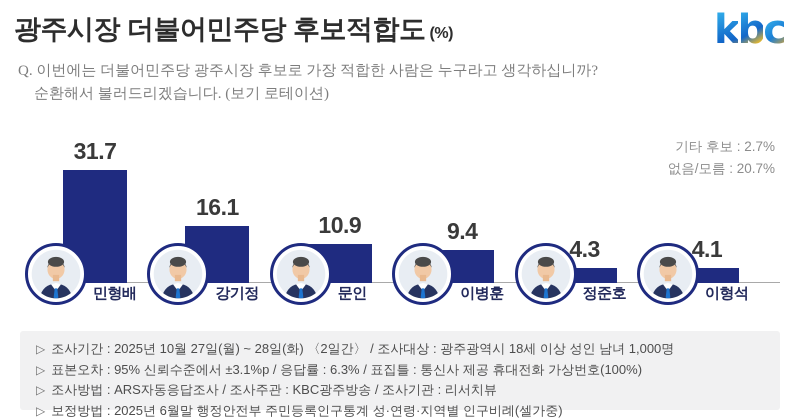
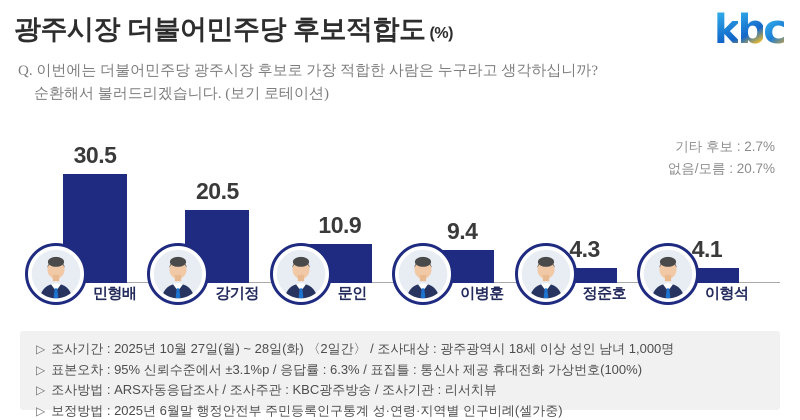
민형배: 31.7 -> 30.5
강기정: 16.1 -> 20.5
